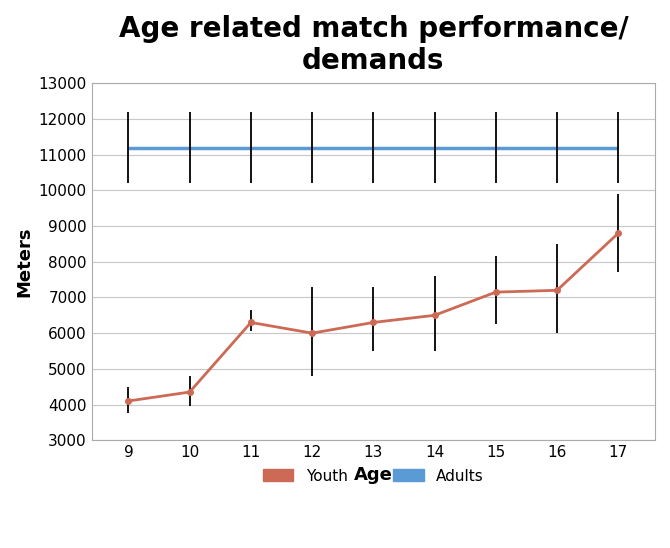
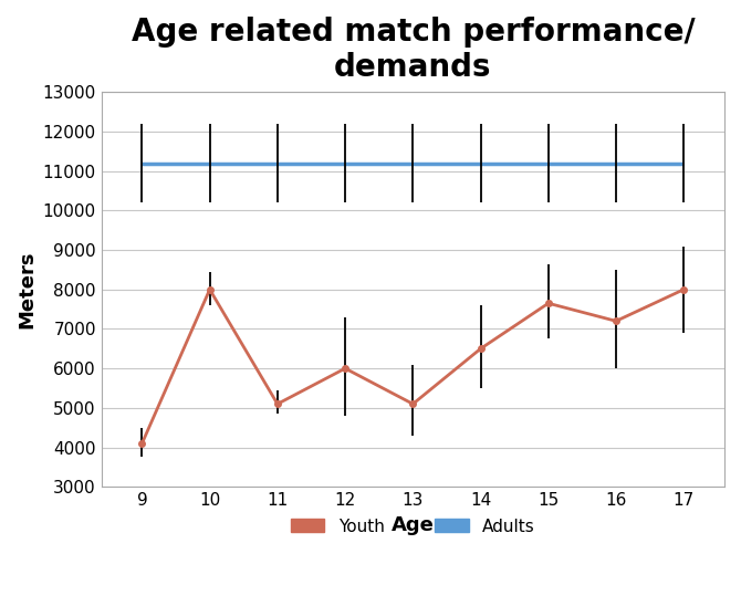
Youth/10: 4350 -> 8000
Youth/11: 6300 -> 5100
Youth/13: 6300 -> 5100
Youth/15: 7150 -> 7650
Youth/17: 8800 -> 8000
